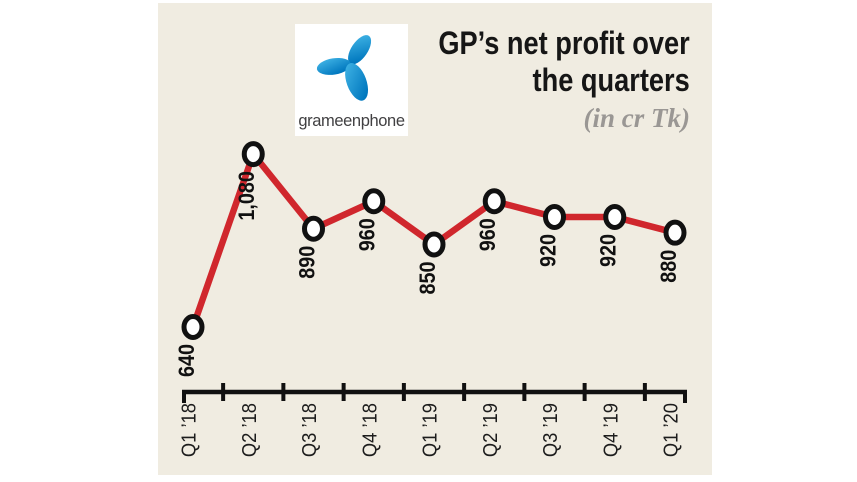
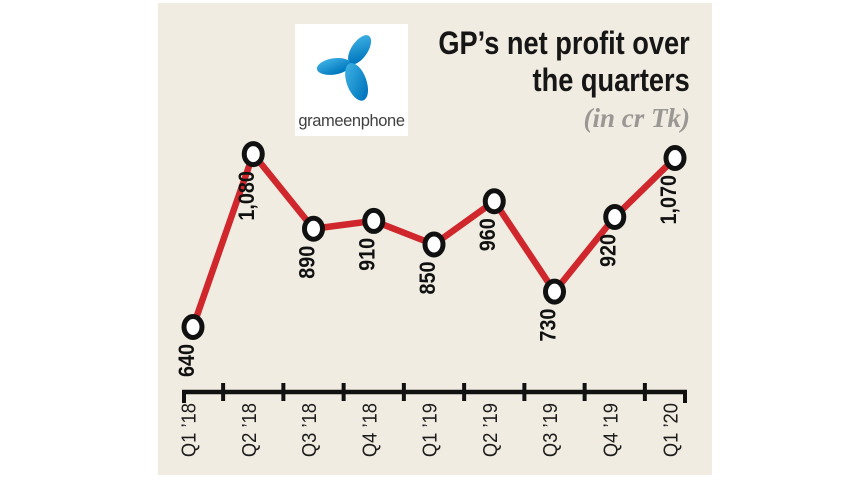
Q4 ’18: 960 -> 910
Q3 ’19: 920 -> 730
Q1 ’20: 880 -> 1,070
